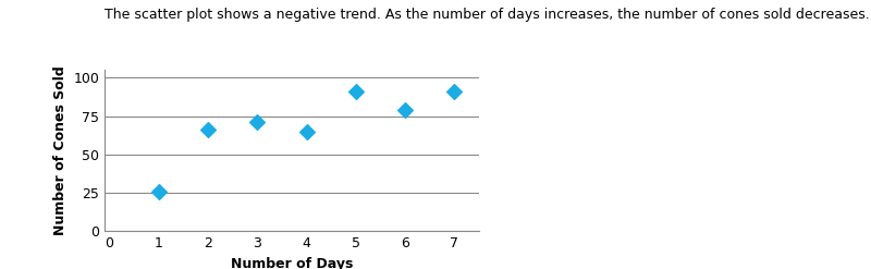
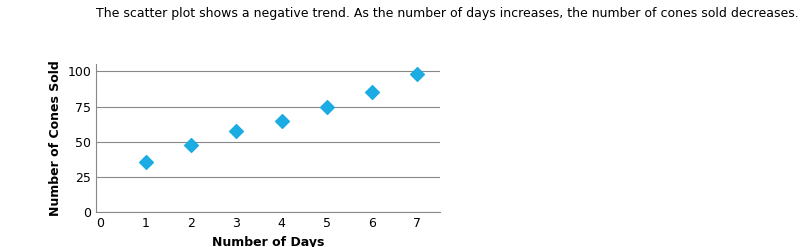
1: 26 -> 36
2: 66 -> 48
3: 71 -> 58
5: 91 -> 75
6: 79 -> 85
7: 91 -> 98
